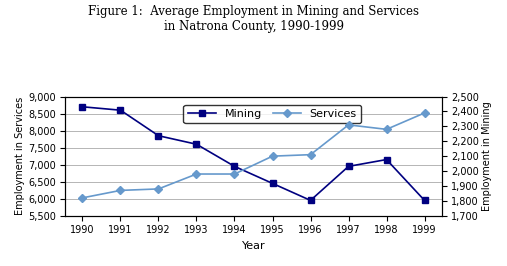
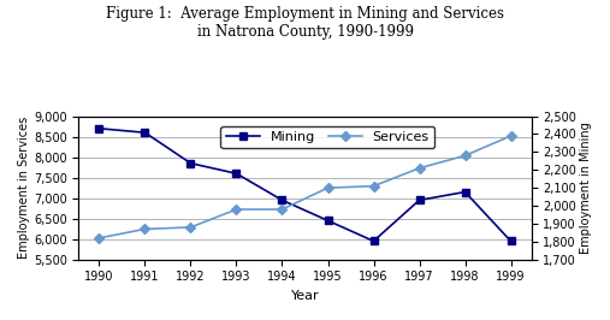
Services/1997: 2,310 -> 2,210
